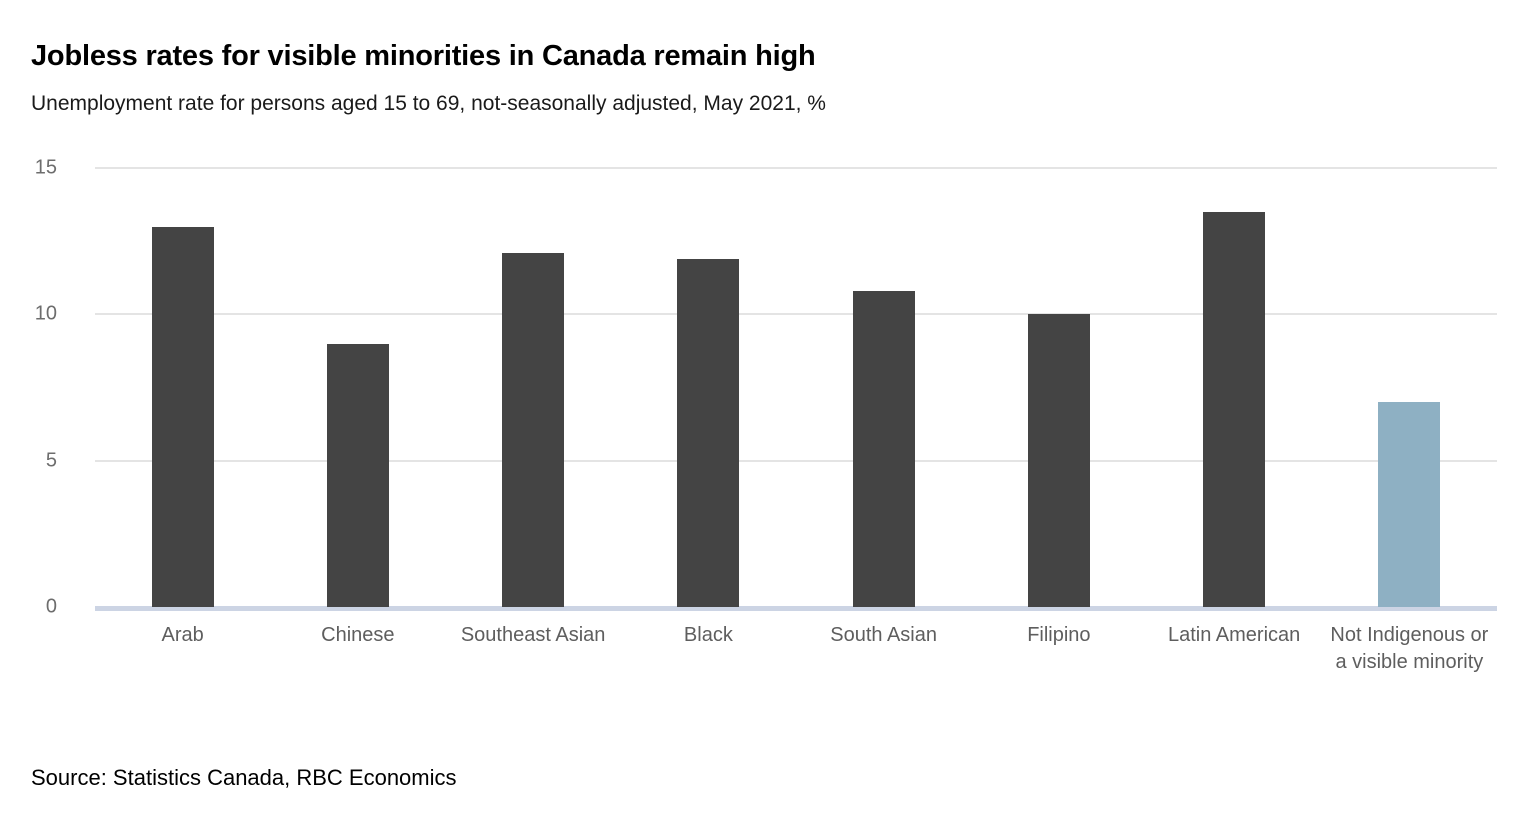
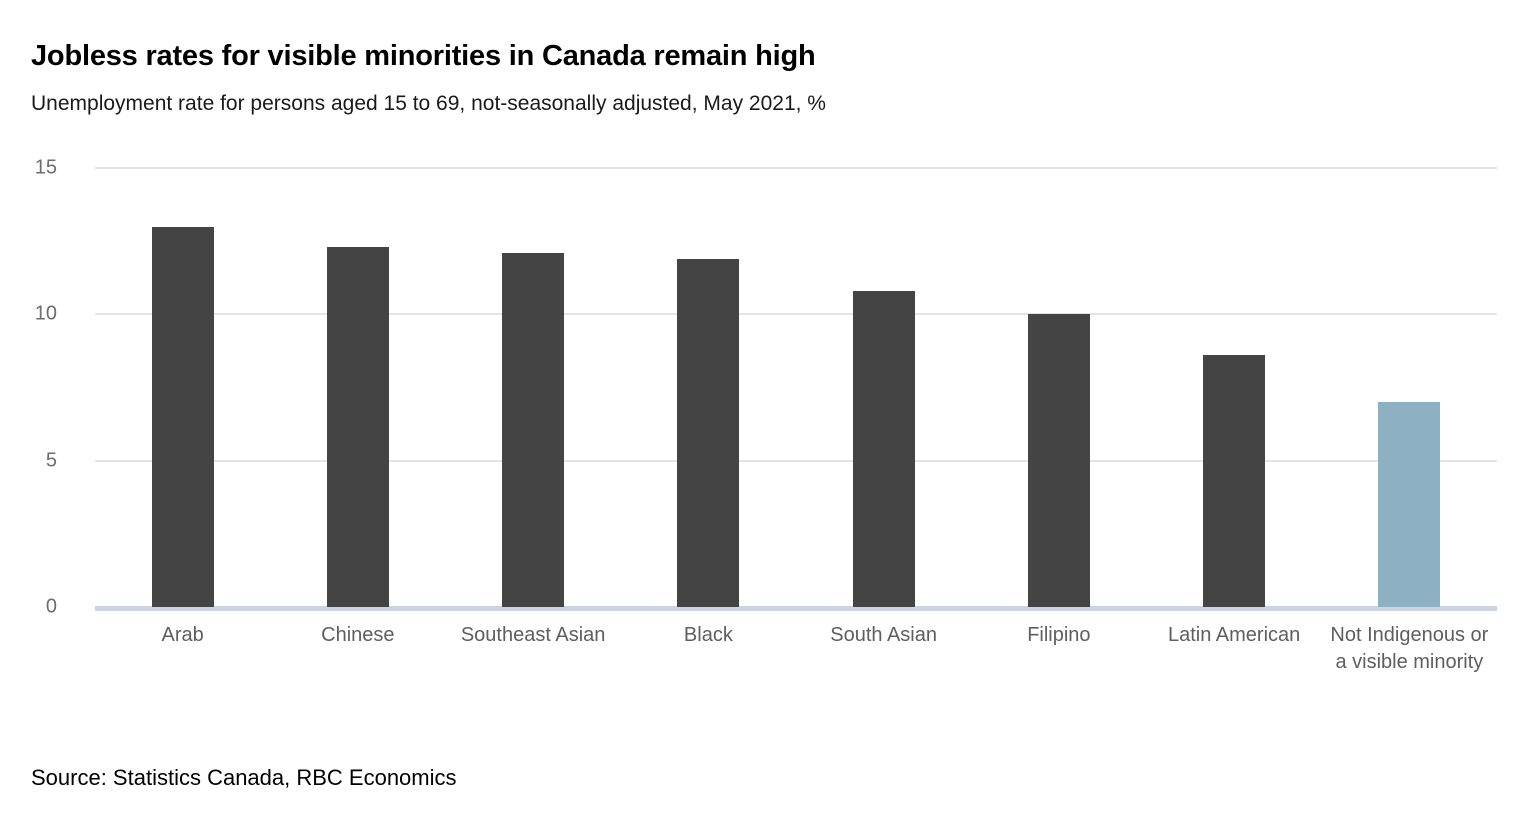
Chinese: 9.0 -> 12.3
Latin American: 13.5 -> 8.6
